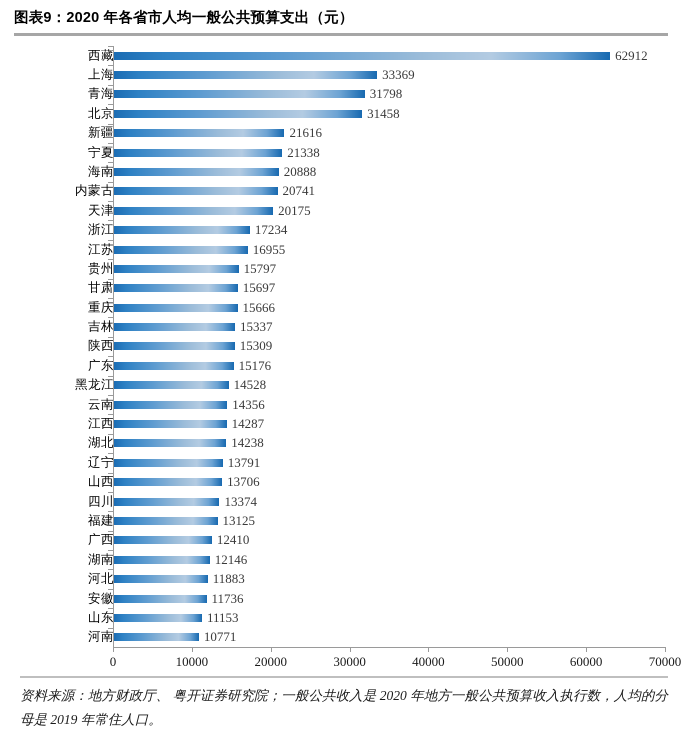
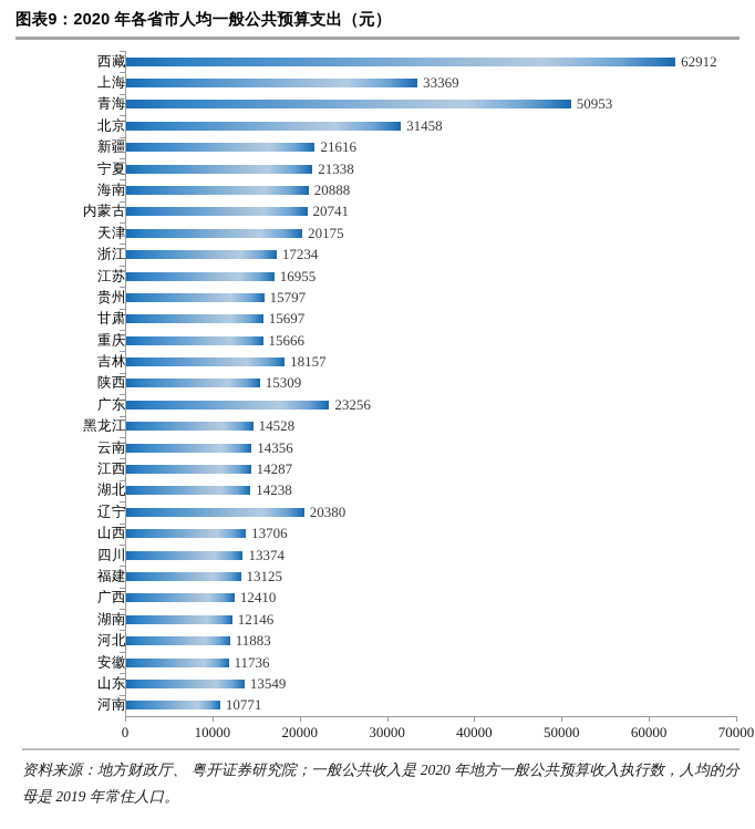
青海: 31798 -> 50953
吉林: 15337 -> 18157
广东: 15176 -> 23256
辽宁: 13791 -> 20380
山东: 11153 -> 13549
